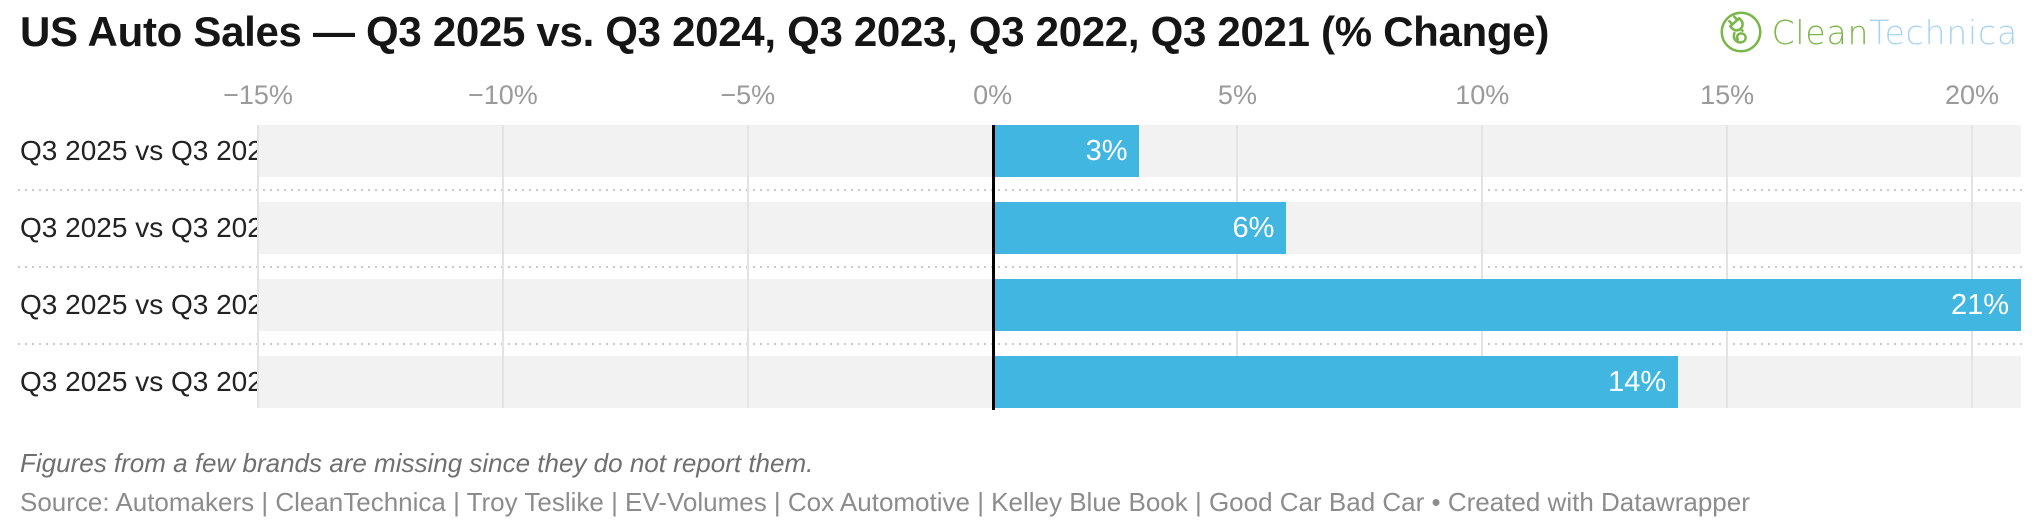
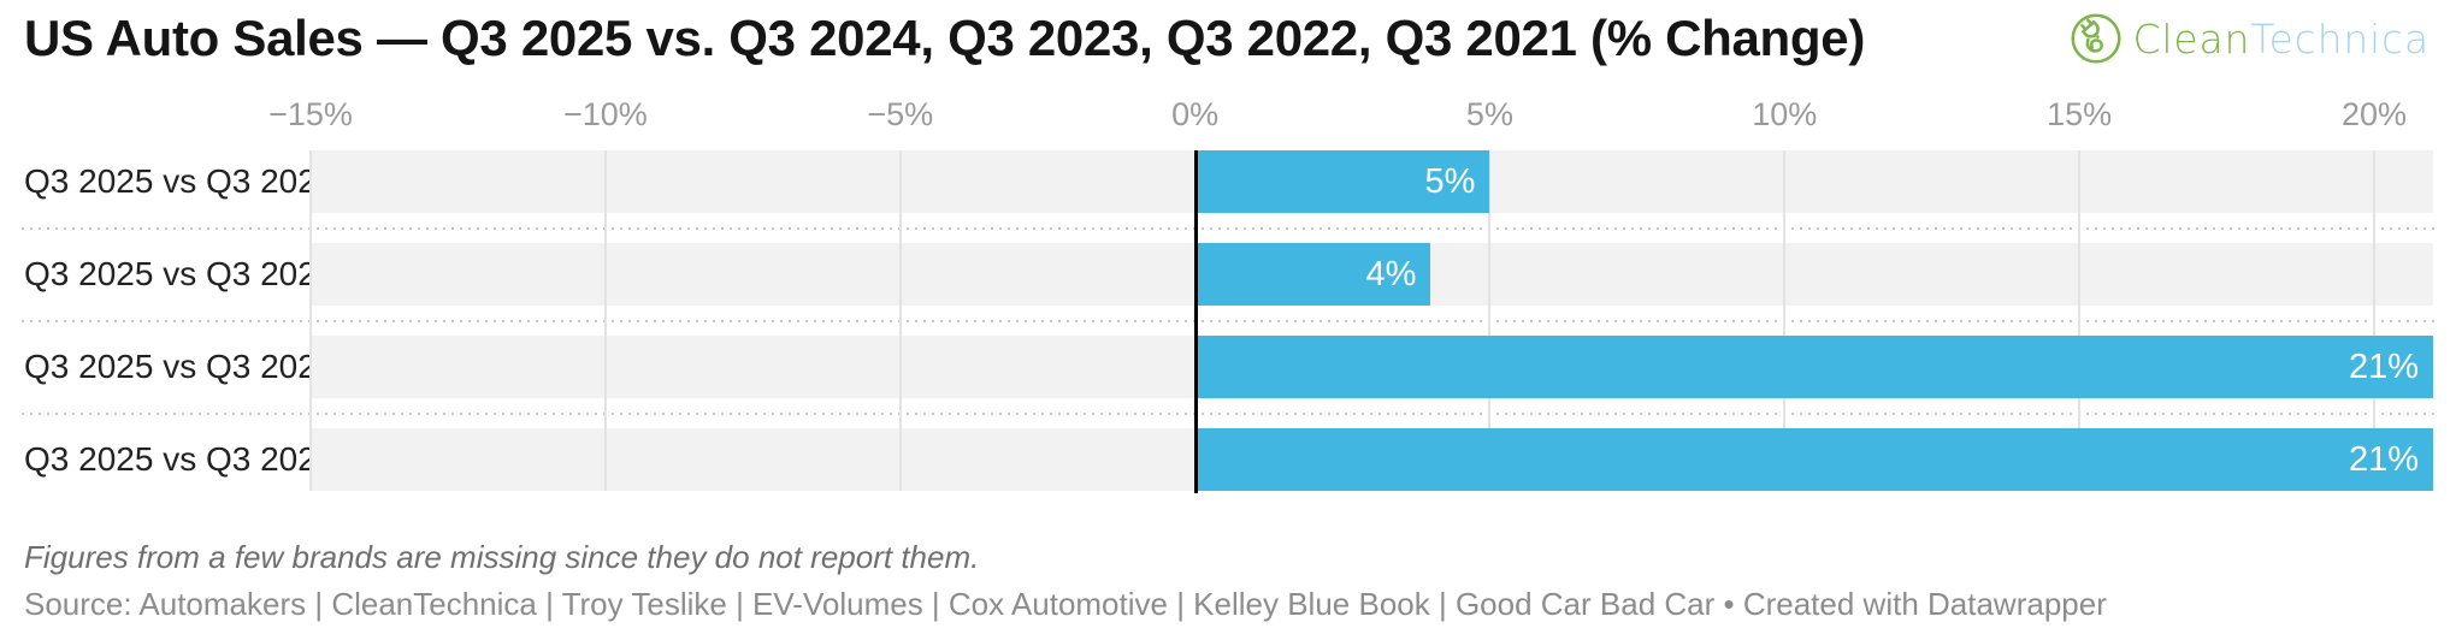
Q3 2025 vs Q3 2024: 3% -> 5%
Q3 2025 vs Q3 2023: 6% -> 4%
Q3 2025 vs Q3 2021: 14% -> 21%
